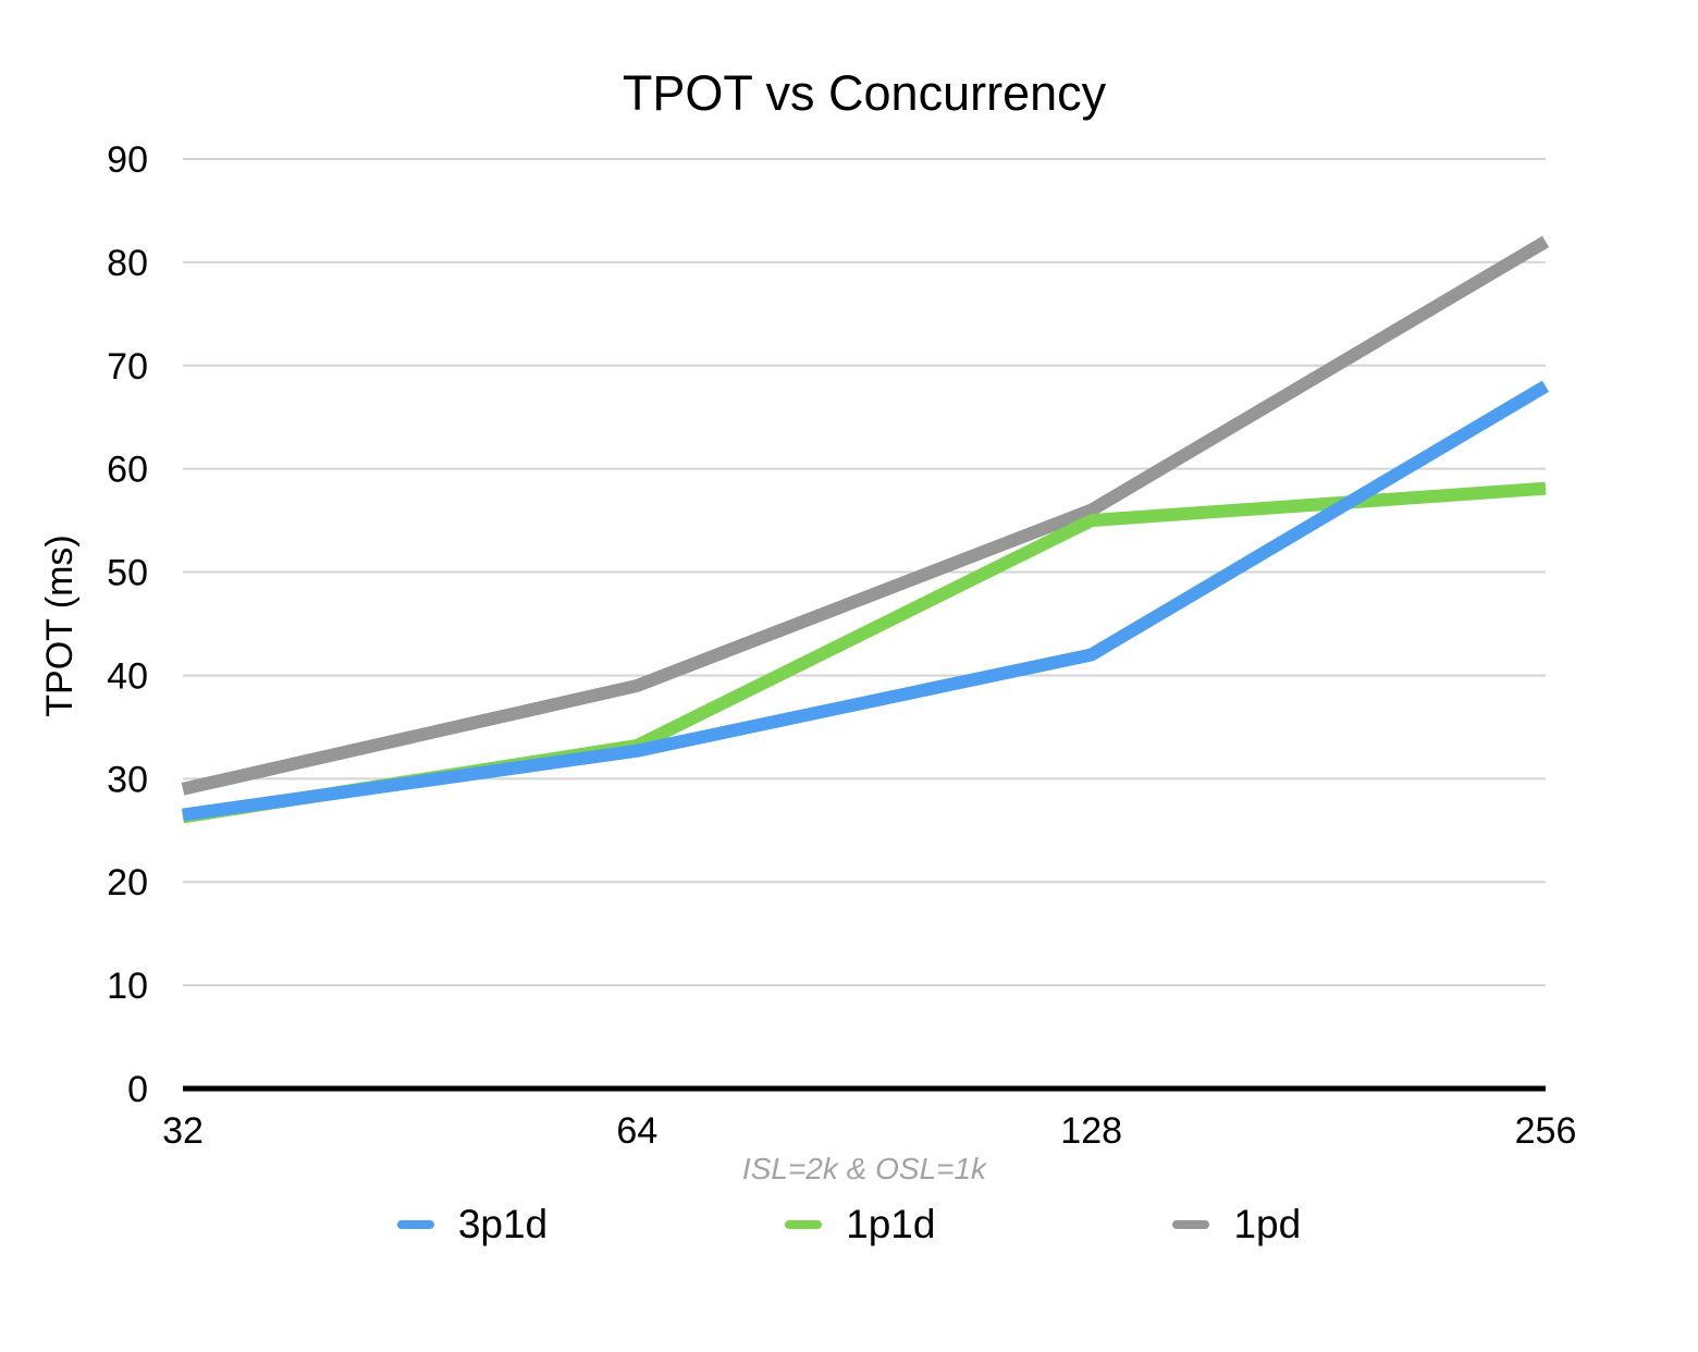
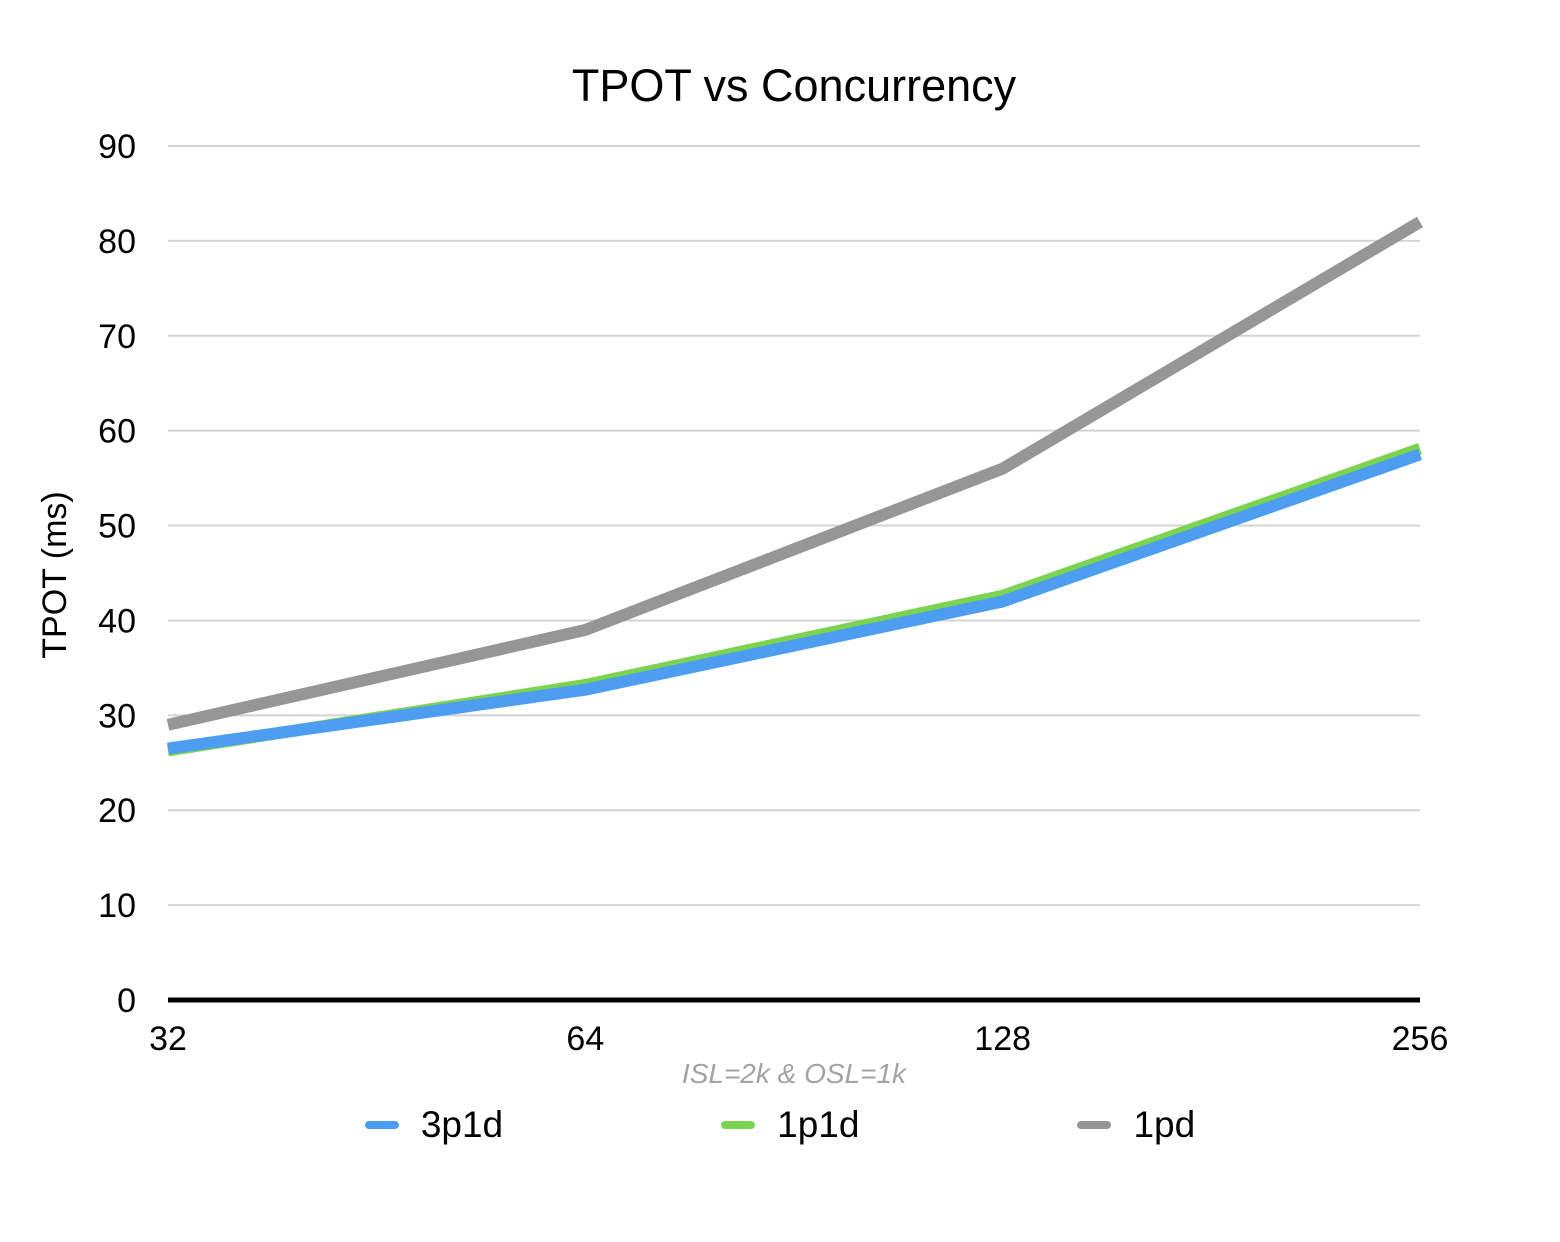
1p1d/128: 55 -> 43
3p1d/256: 68 -> 58
